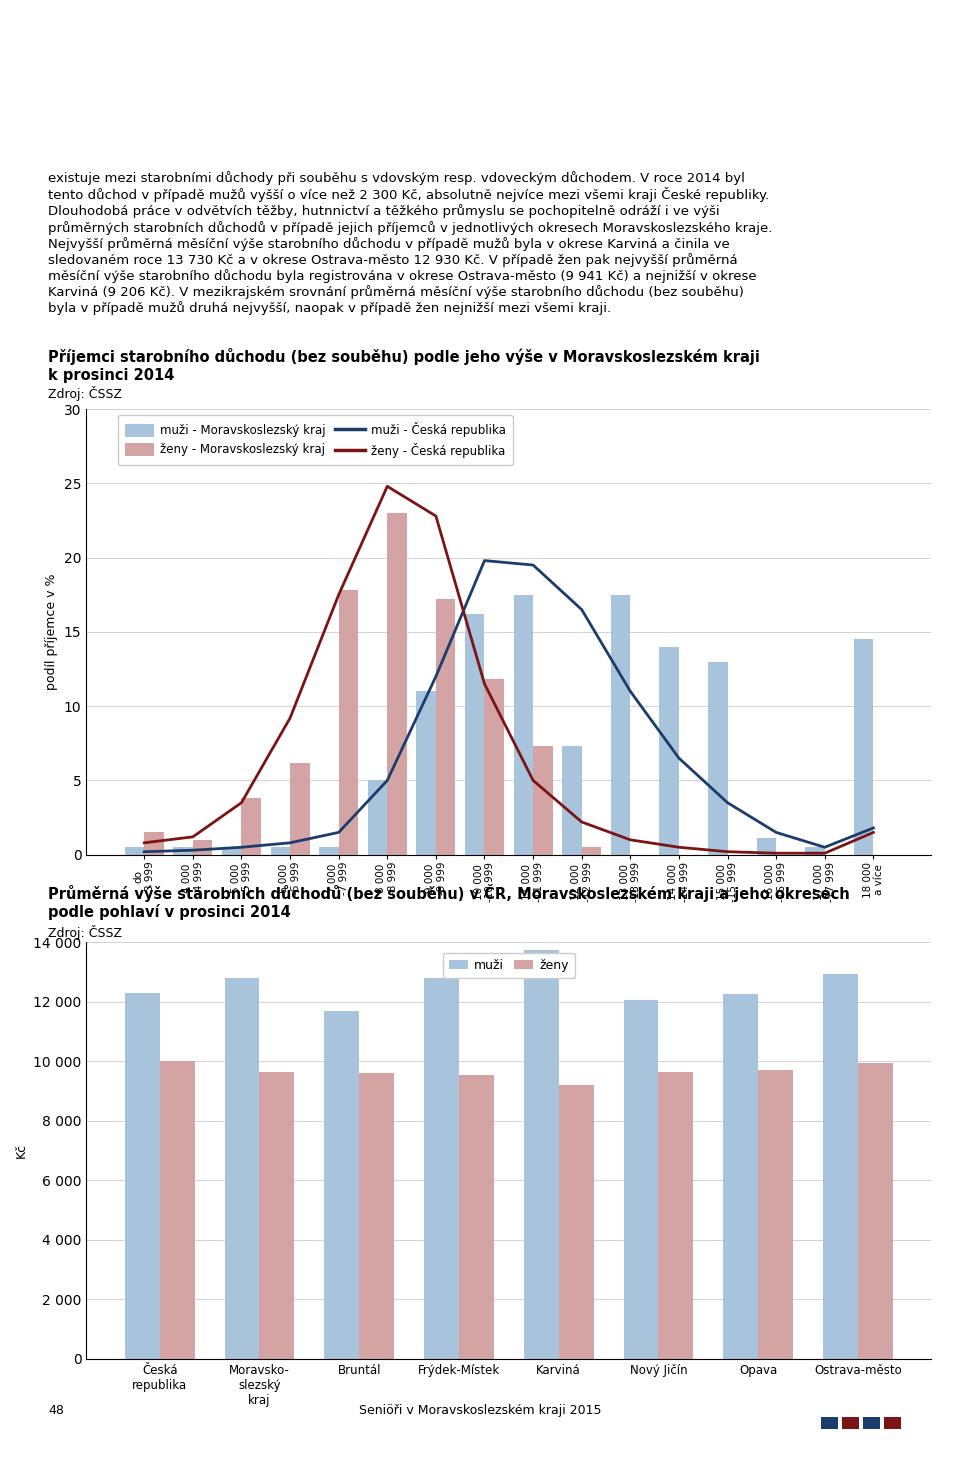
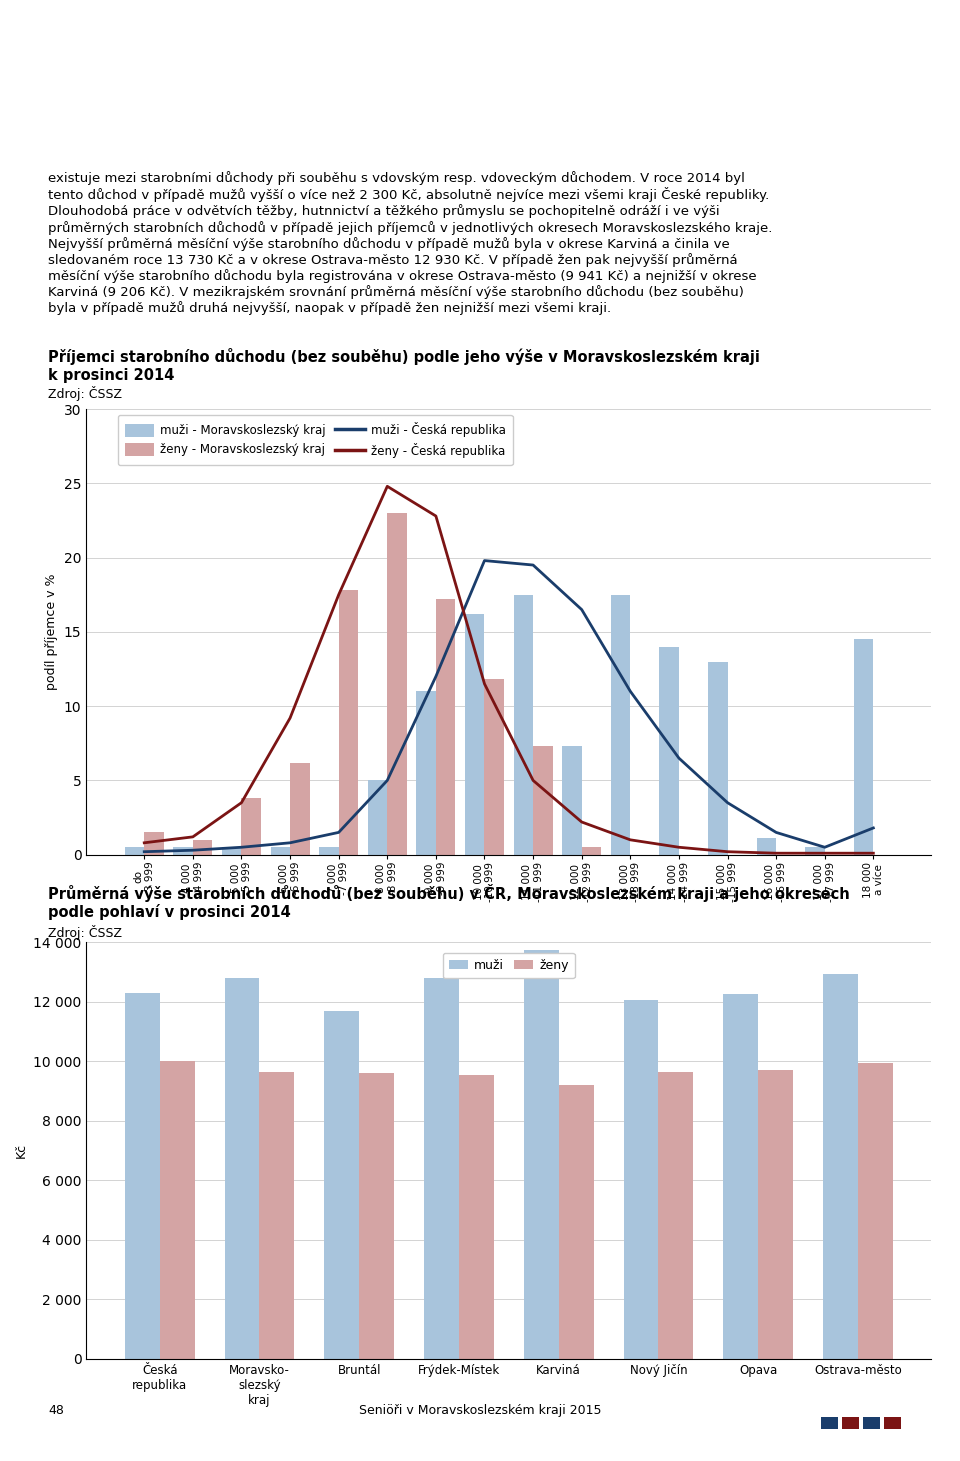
ženy - Česká republika/18 000 a více: 1.5 -> 0.1
